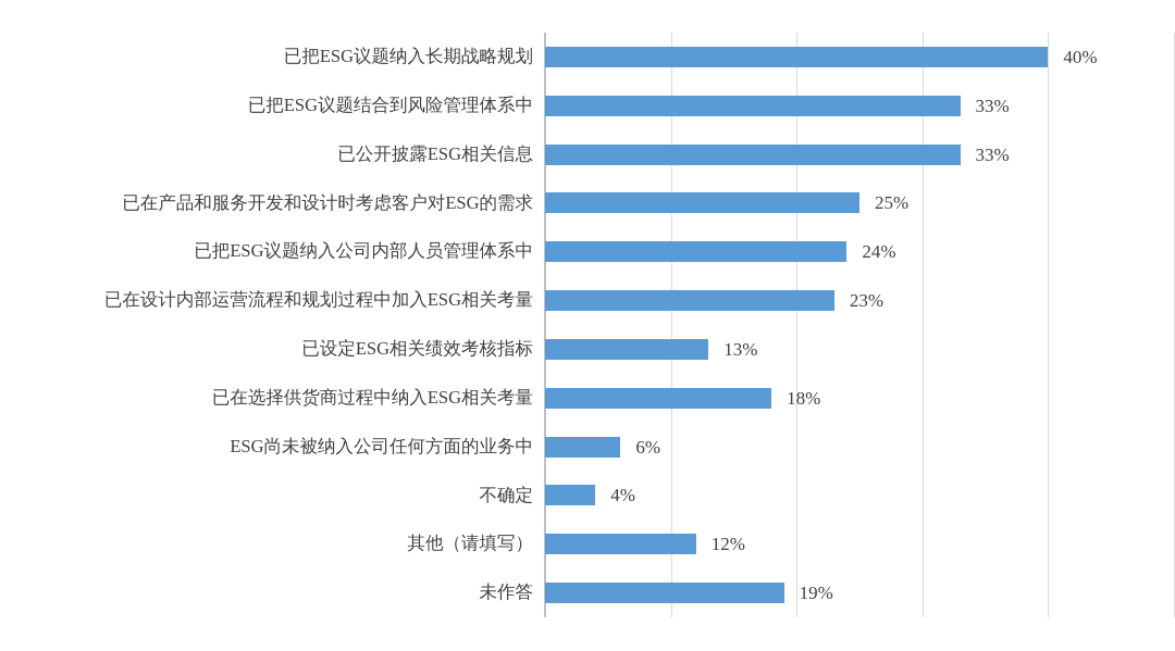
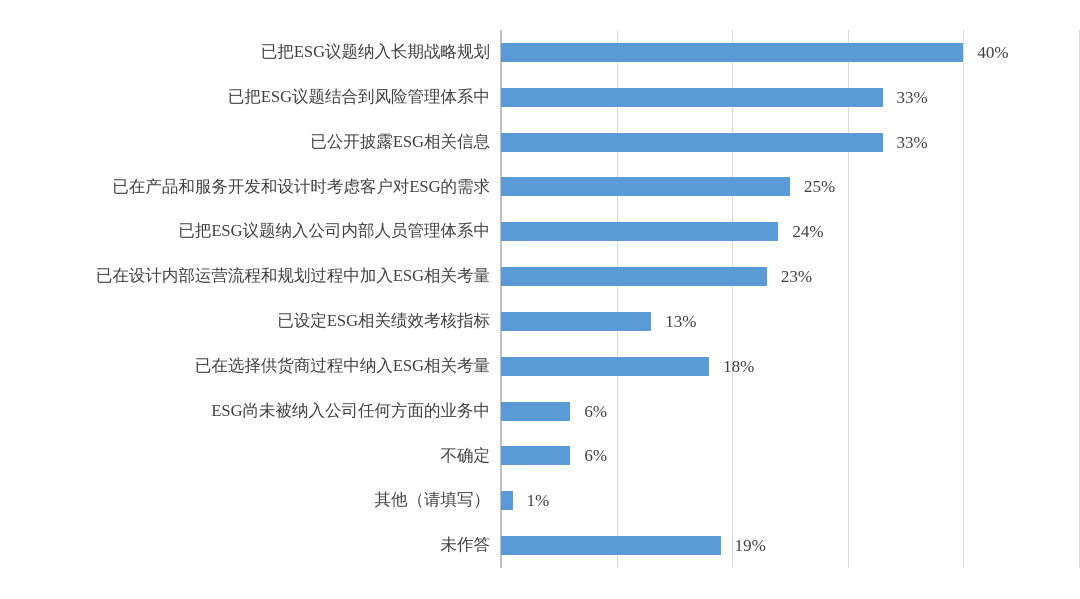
不确定: 4% -> 6%
其他（请填写）: 12% -> 1%
